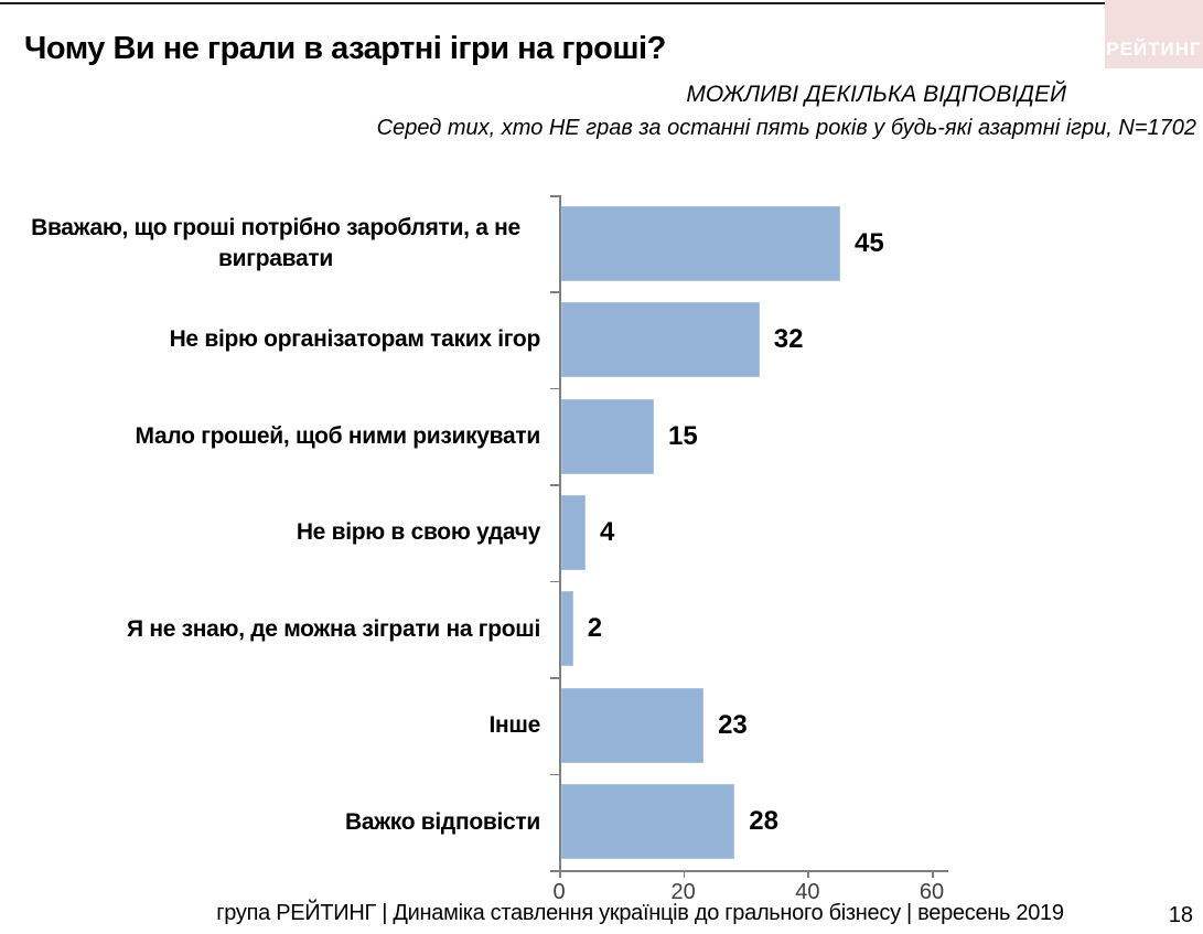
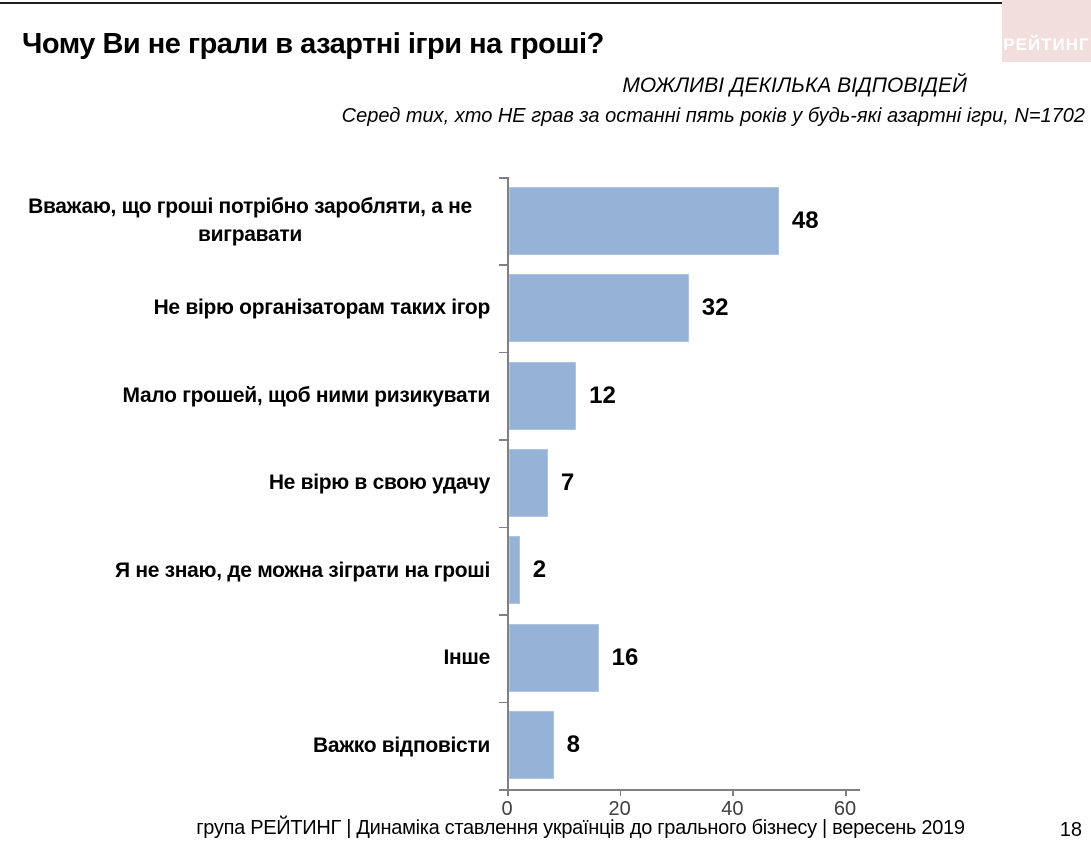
Вважаю, що гроші потрібно заробляти, а не вигравати: 45 -> 48
Мало грошей, щоб ними ризикувати: 15 -> 12
Не вірю в свою удачу: 4 -> 7
Інше: 23 -> 16
Важко відповісти: 28 -> 8
